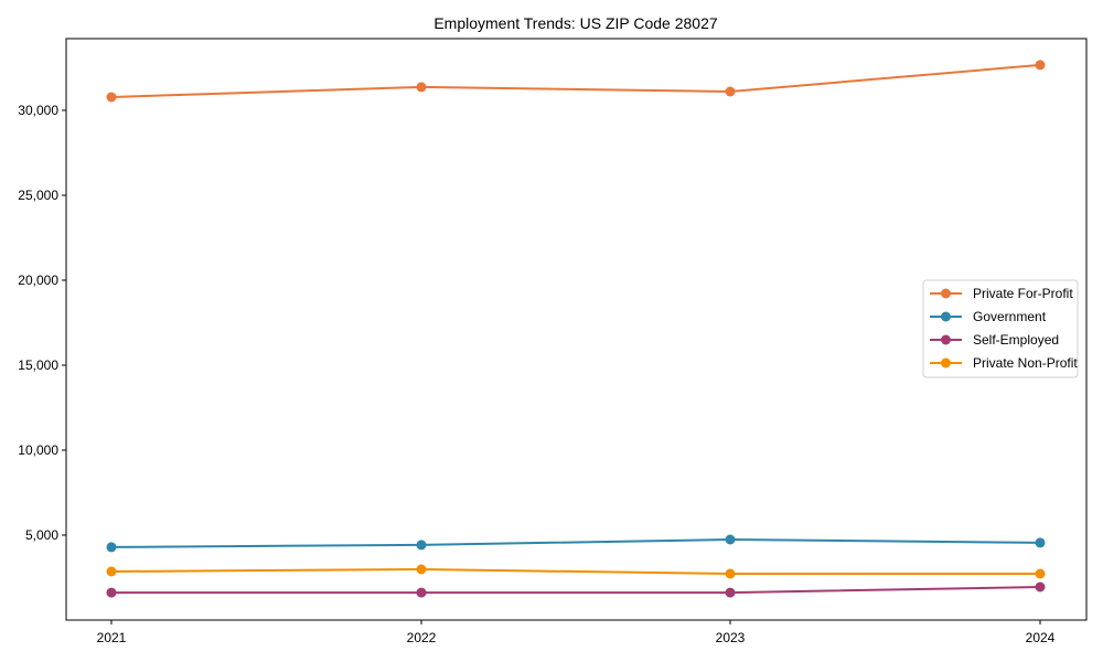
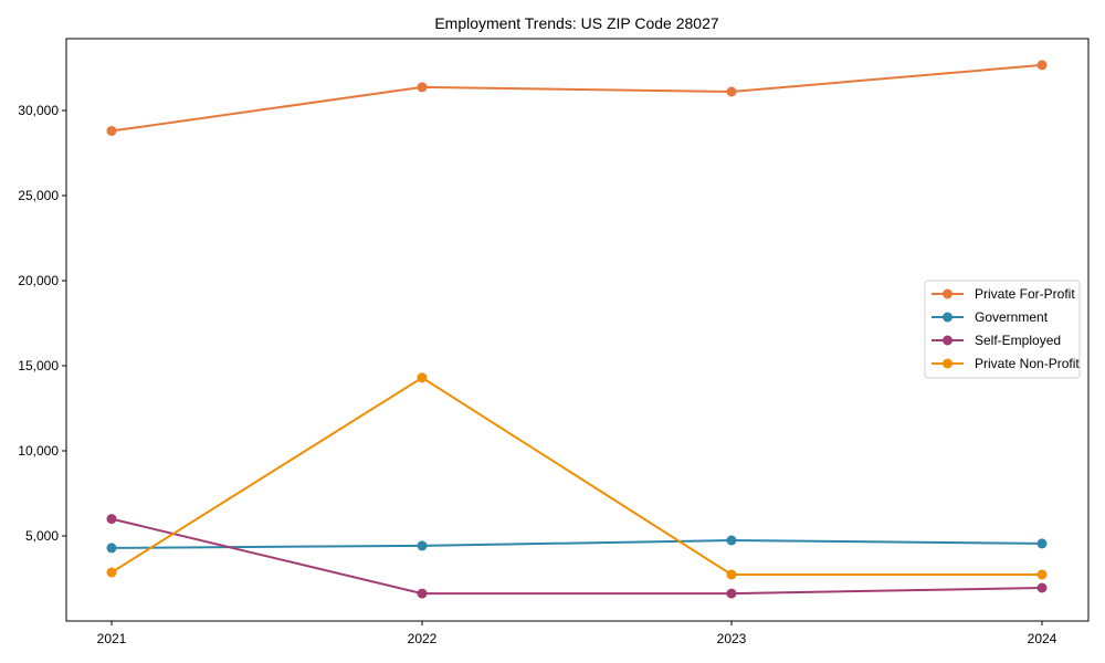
Private For-Profit/2021: 30800 -> 28800
Self-Employed/2021: 1600 -> 6000
Private Non-Profit/2022: 3000 -> 14300
